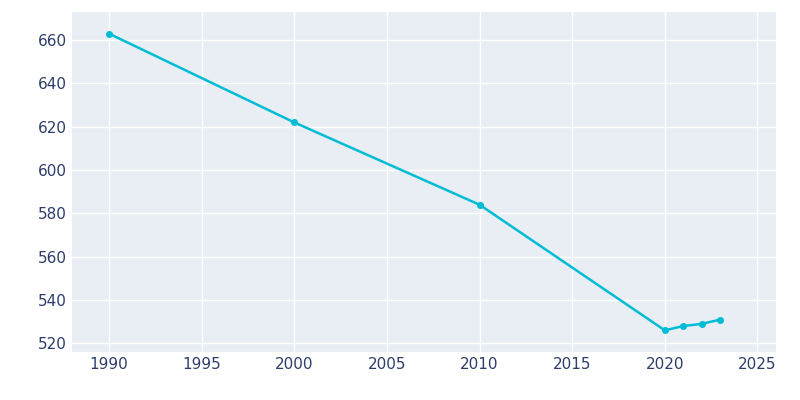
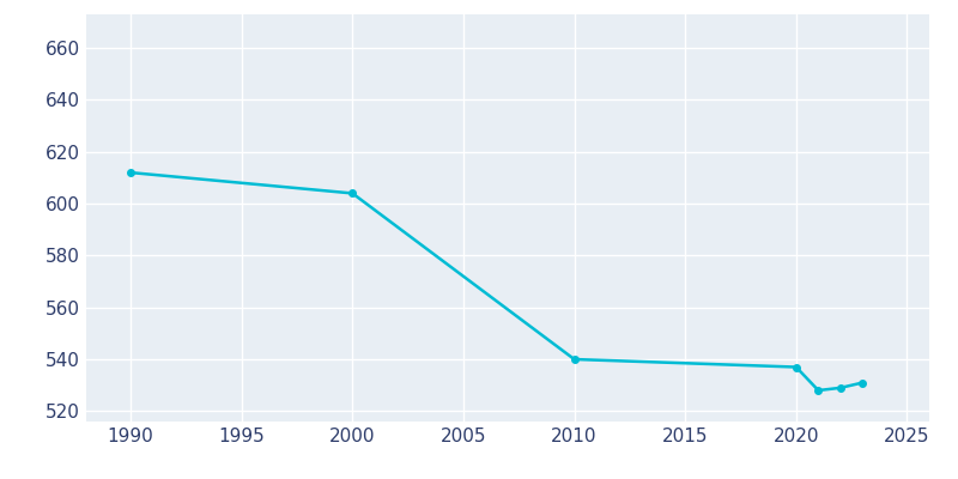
1990: 663 -> 612
2000: 622 -> 604
2010: 584 -> 540
2020: 526 -> 537
